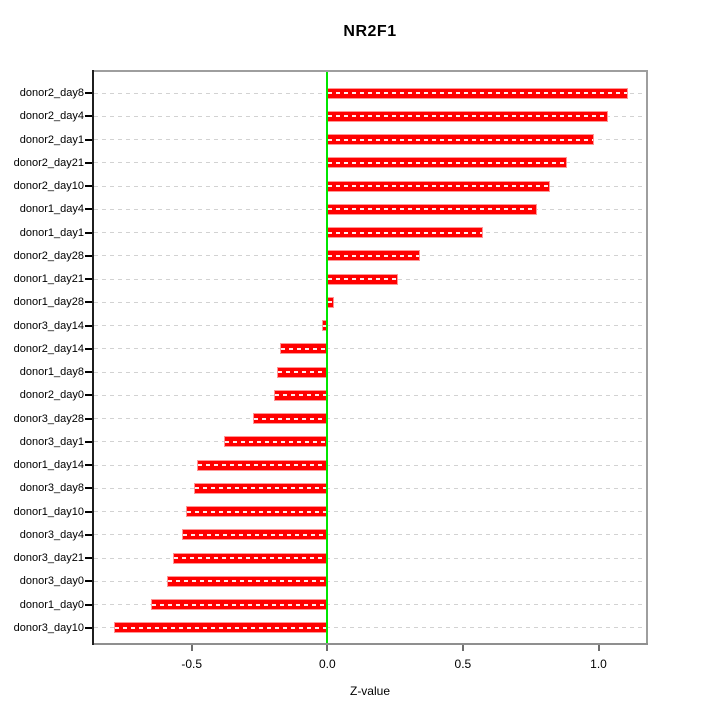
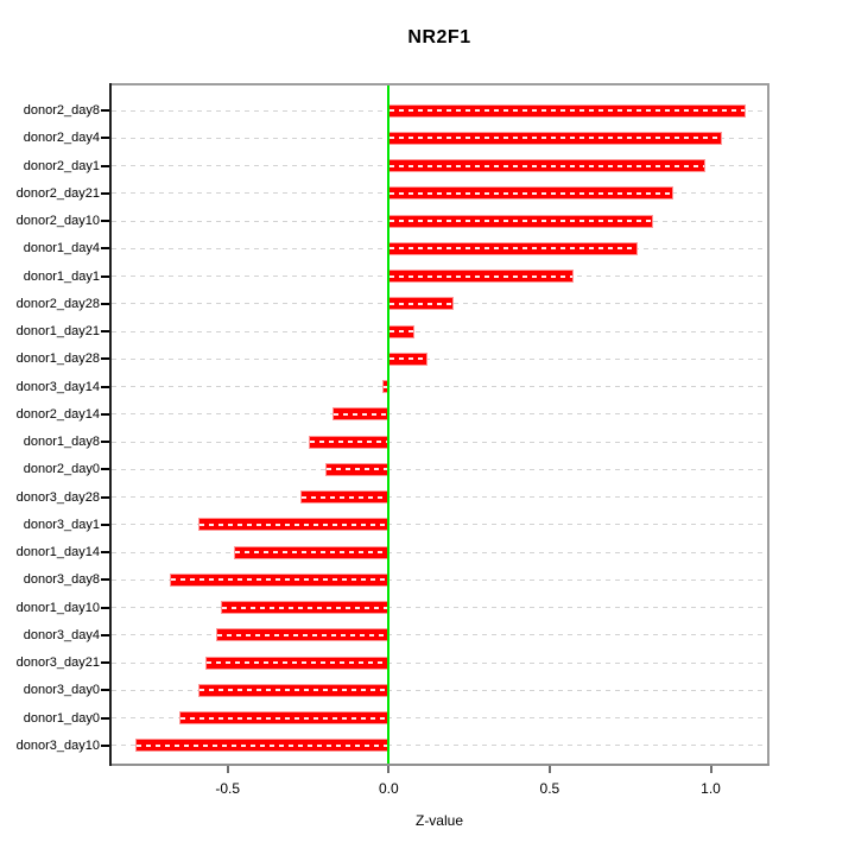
donor2_day28: 0.34 -> 0.20
donor1_day21: 0.26 -> 0.08
donor1_day28: 0.03 -> 0.12
donor1_day8: -0.18 -> -0.25
donor3_day1: -0.38 -> -0.59
donor3_day8: -0.49 -> -0.68
